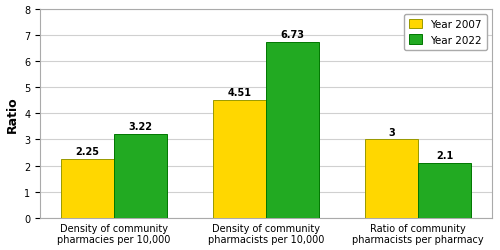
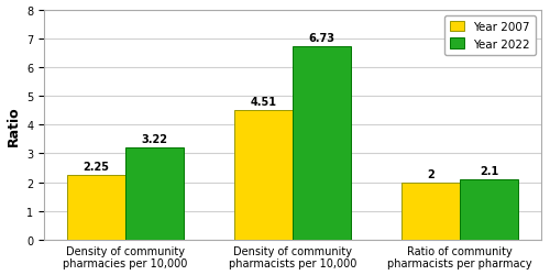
Year 2007/Ratio of community pharmacists per pharmacy: 3 -> 2
